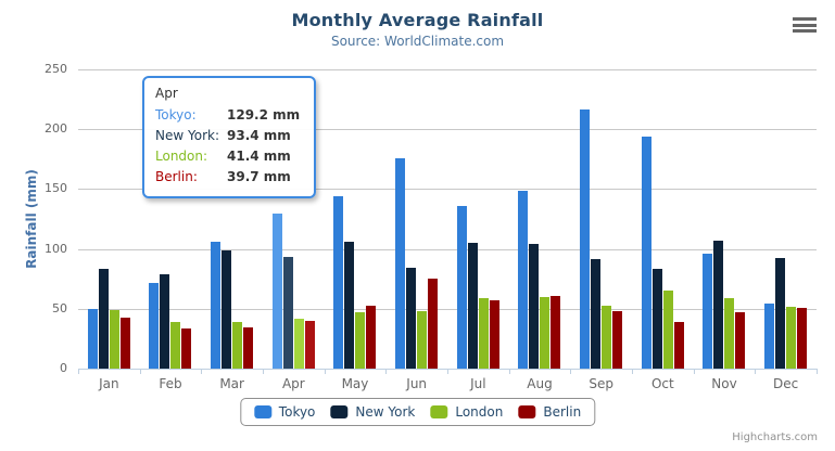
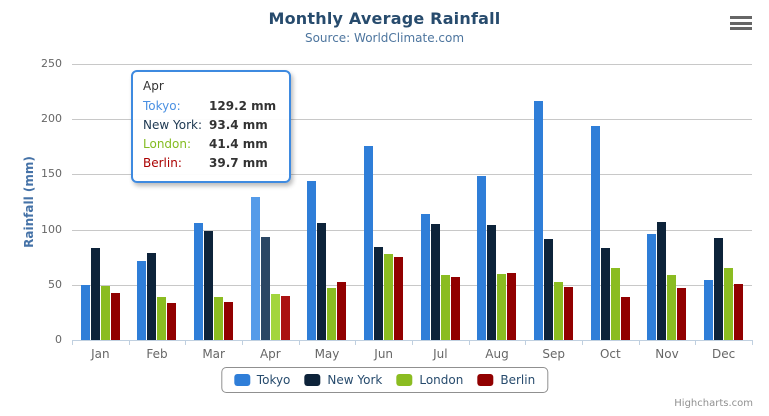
London/Jun: 48 -> 78
Tokyo/Jul: 136 -> 114
London/Dec: 51 -> 65
